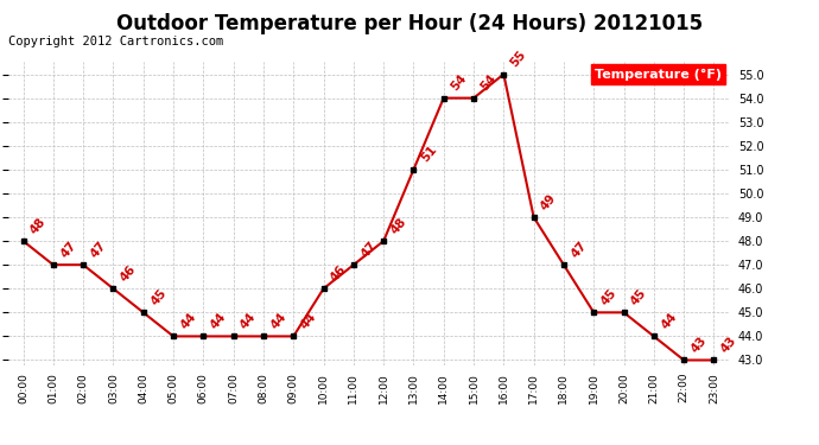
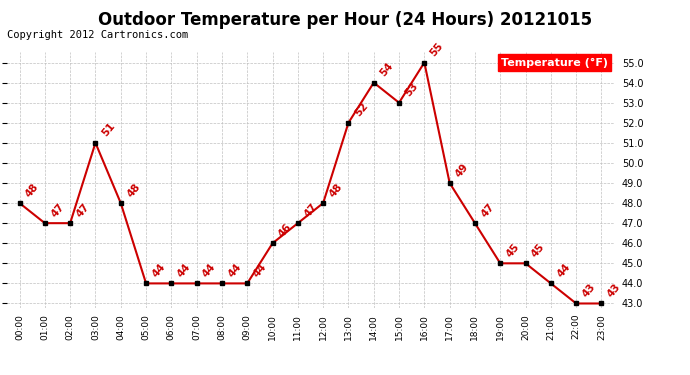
03:00: 46 -> 51
04:00: 45 -> 48
13:00: 51 -> 52
15:00: 54 -> 53
